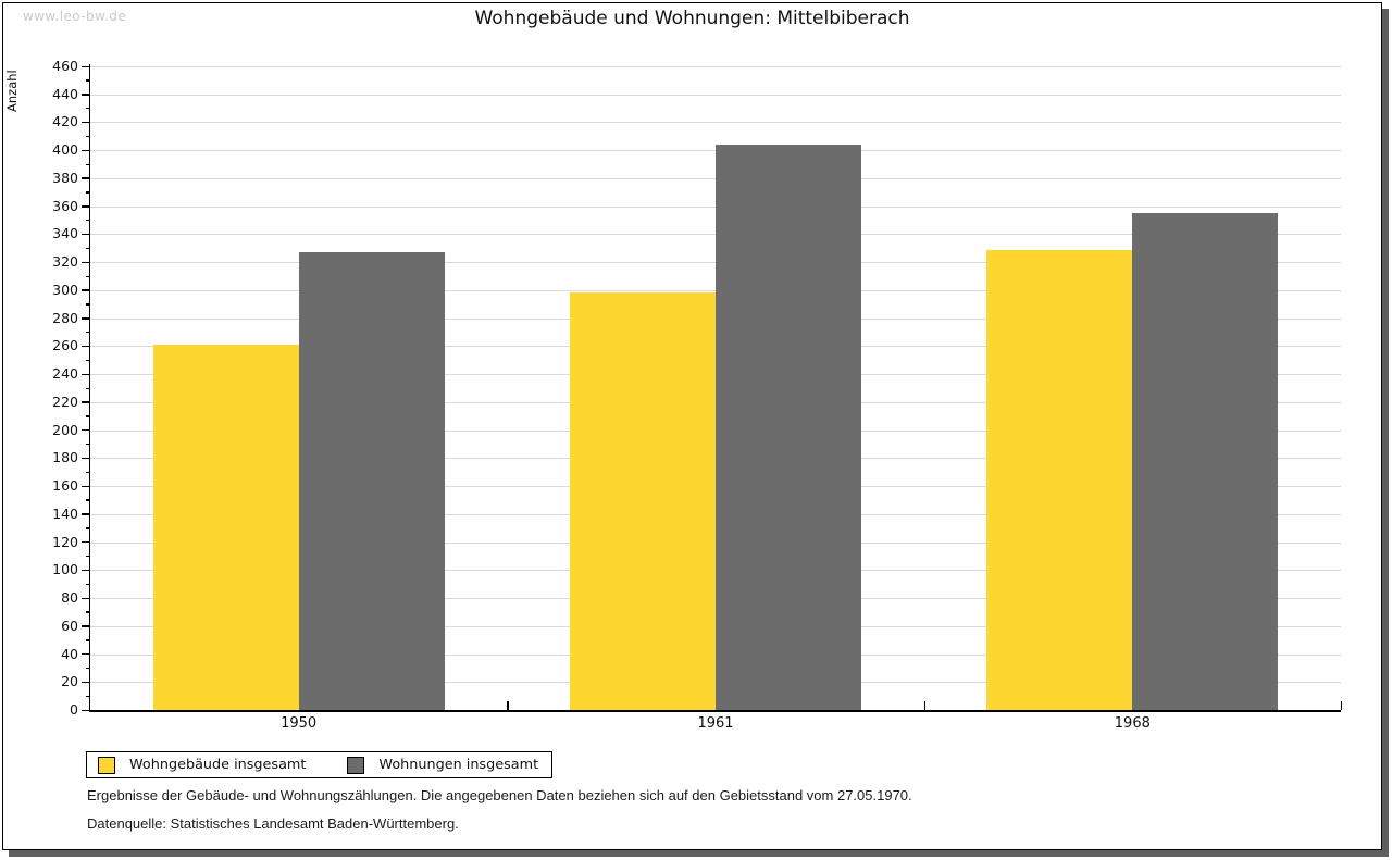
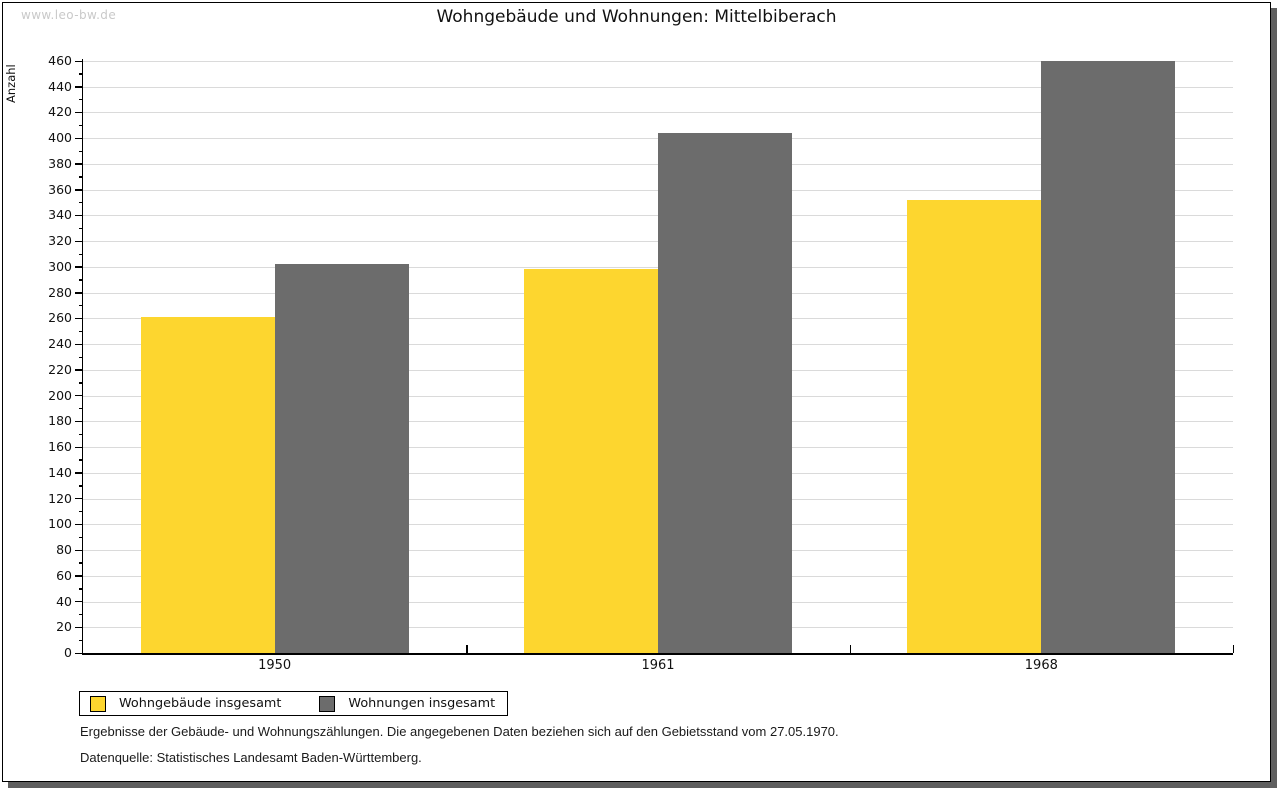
Wohnungen insgesamt/1950: 327 -> 302
Wohngebäude insgesamt/1968: 329 -> 352
Wohnungen insgesamt/1968: 355 -> 460
